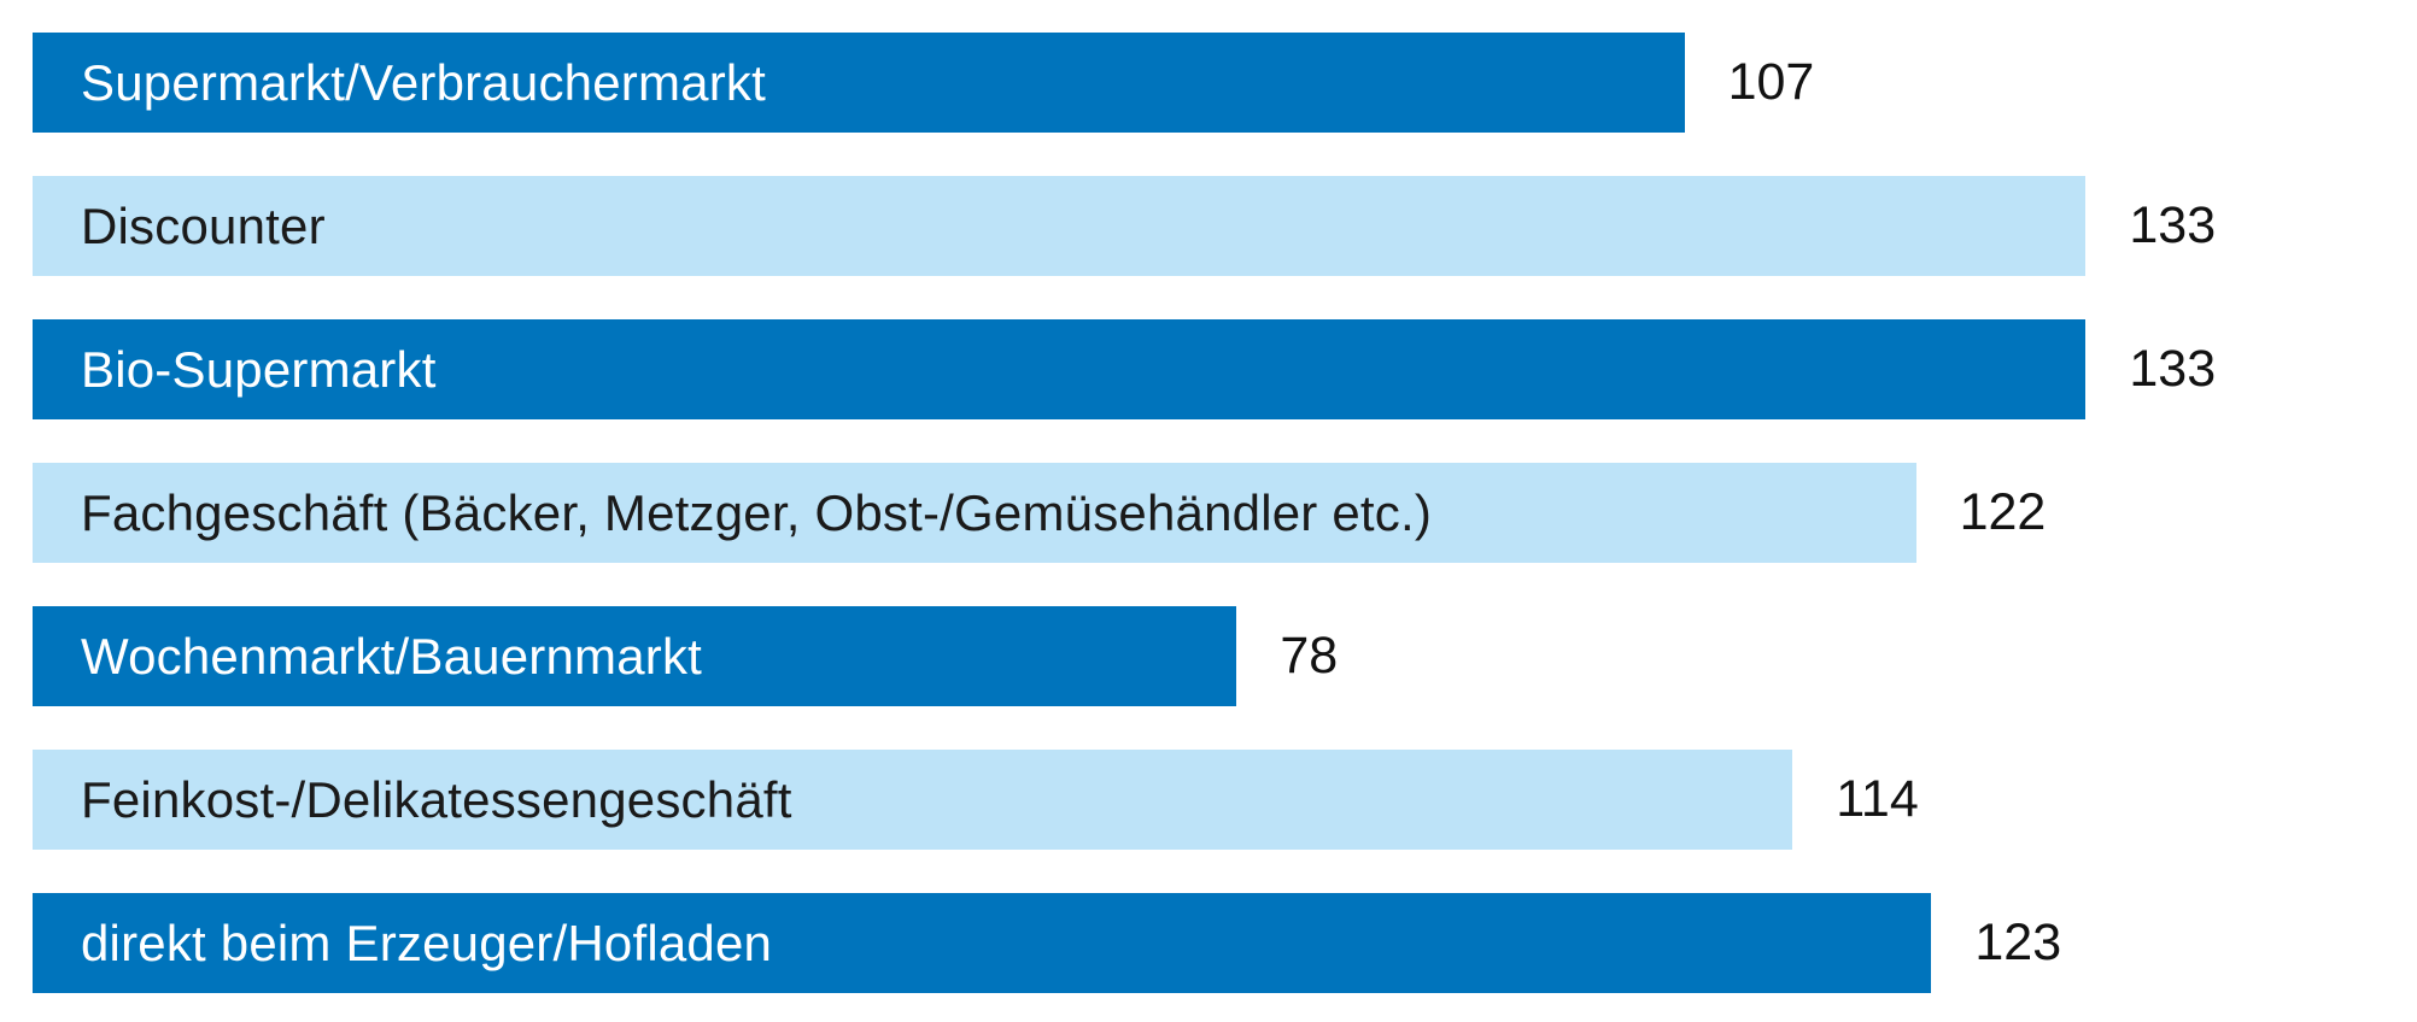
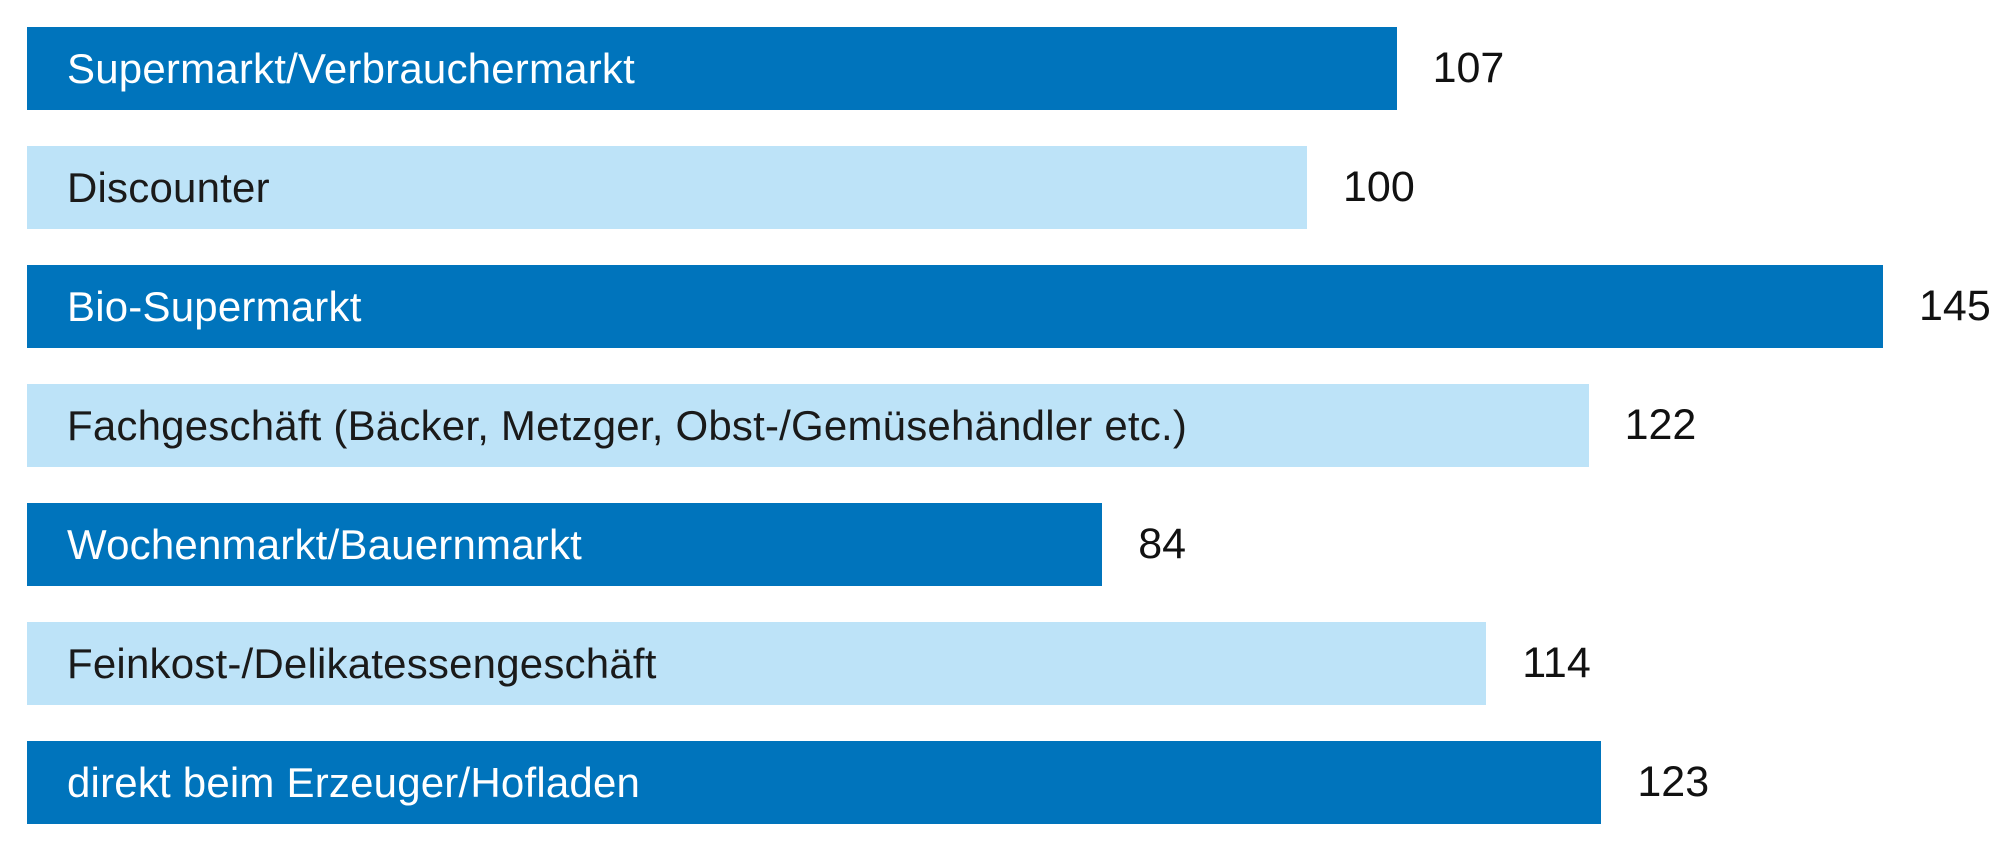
Discounter: 133 -> 100
Bio-Supermarkt: 133 -> 145
Wochenmarkt/Bauernmarkt: 78 -> 84
